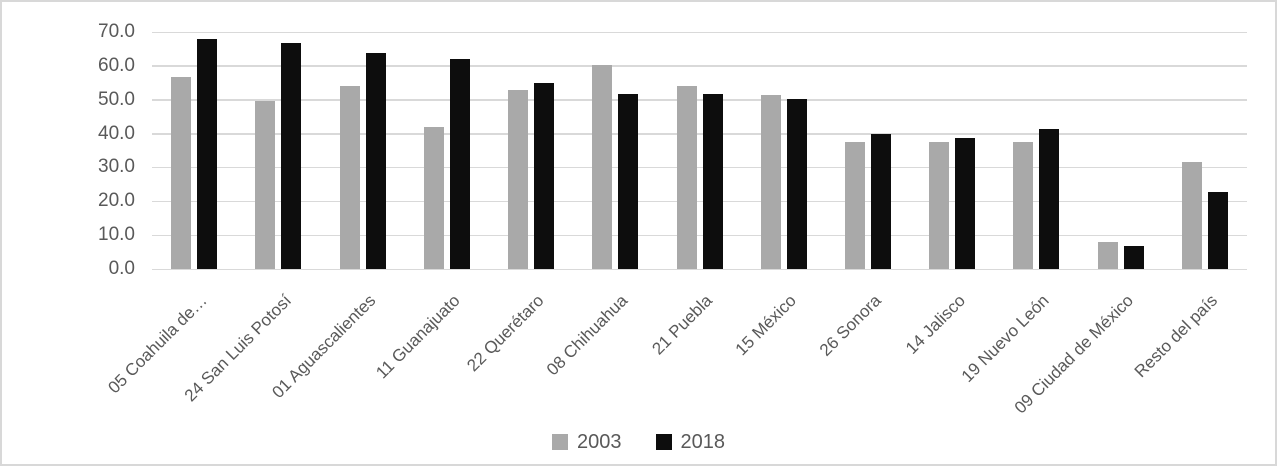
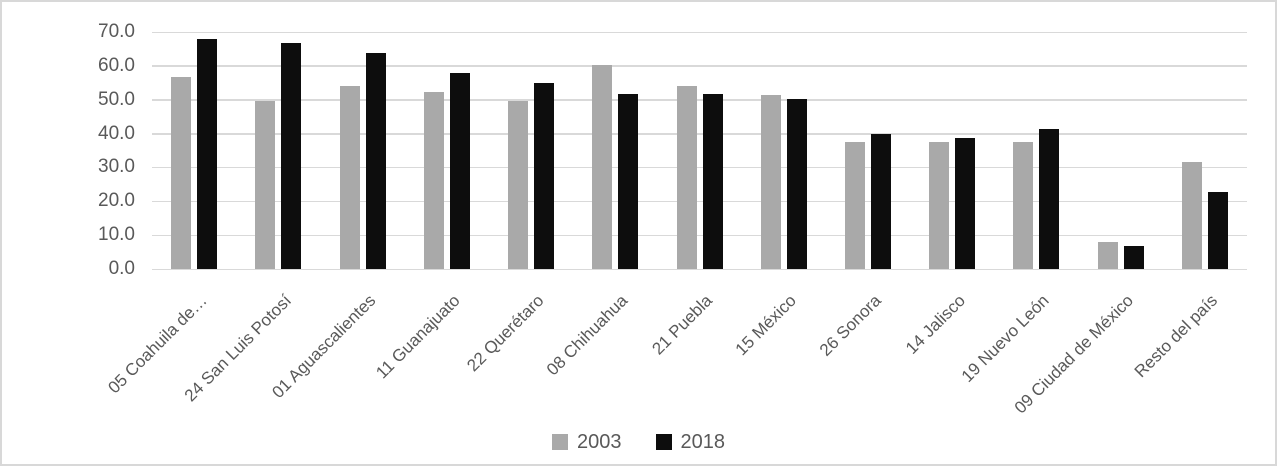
2003/11 Guanajuato: 42 -> 52
2018/11 Guanajuato: 62 -> 58
2003/22 Querétaro: 53 -> 50
